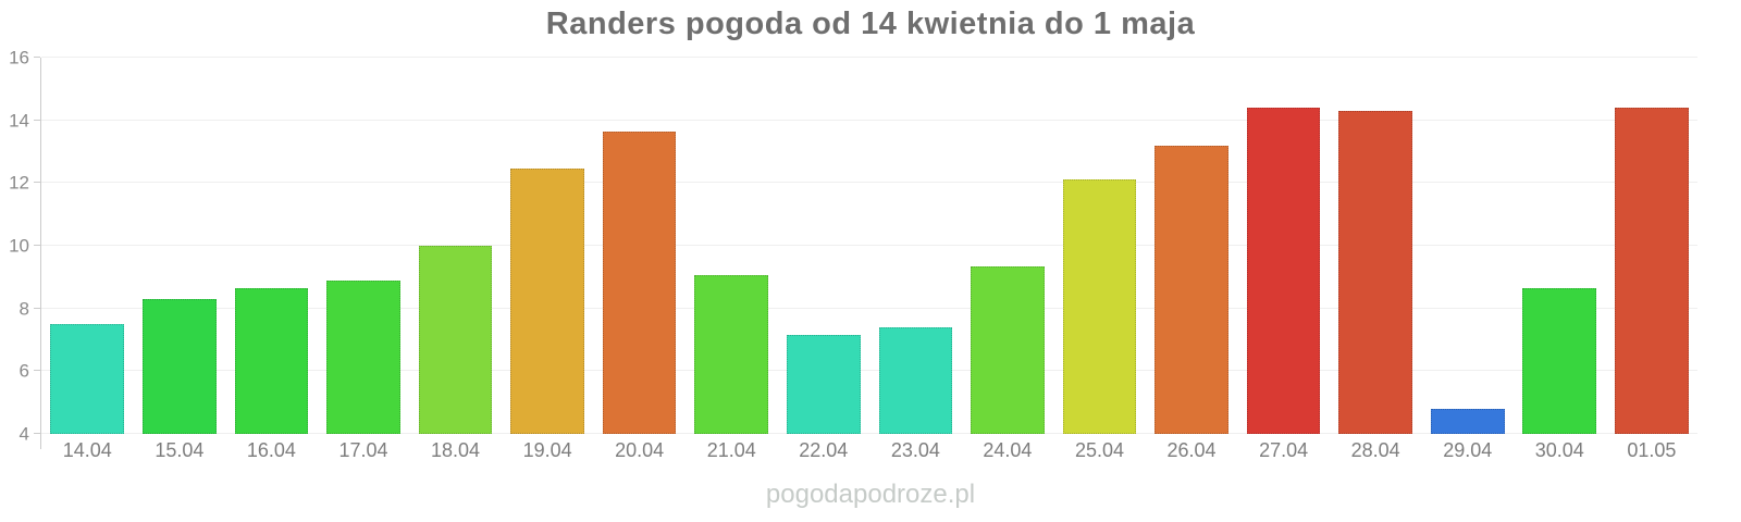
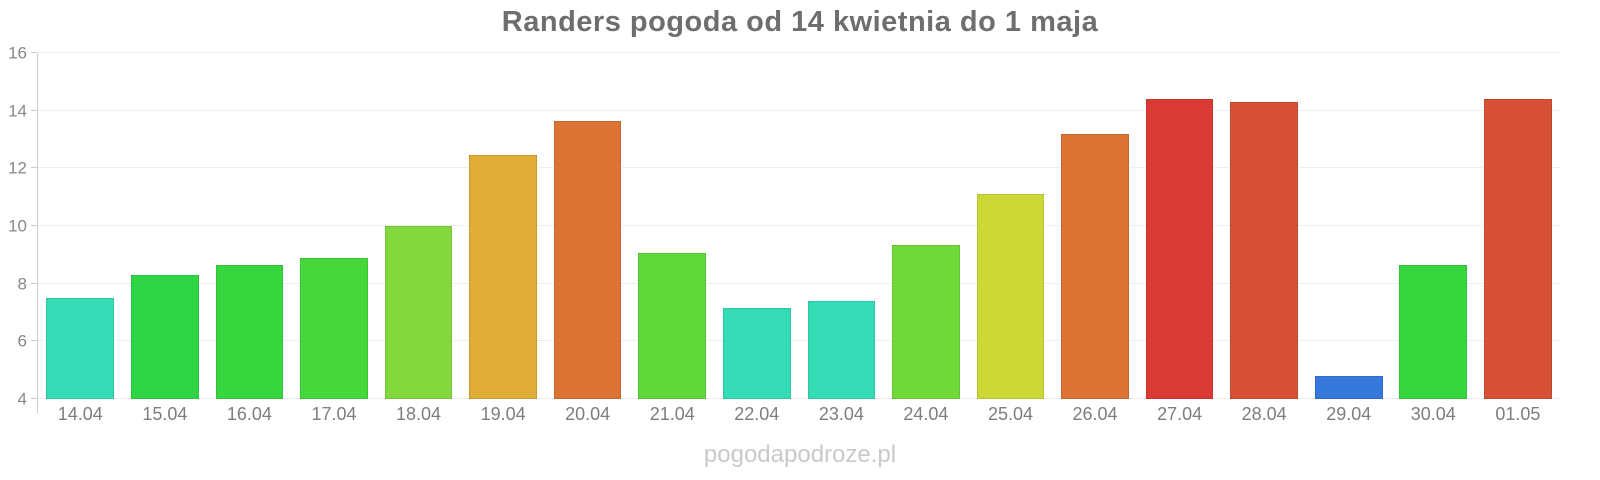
25.04: 12.1 -> 11.1
